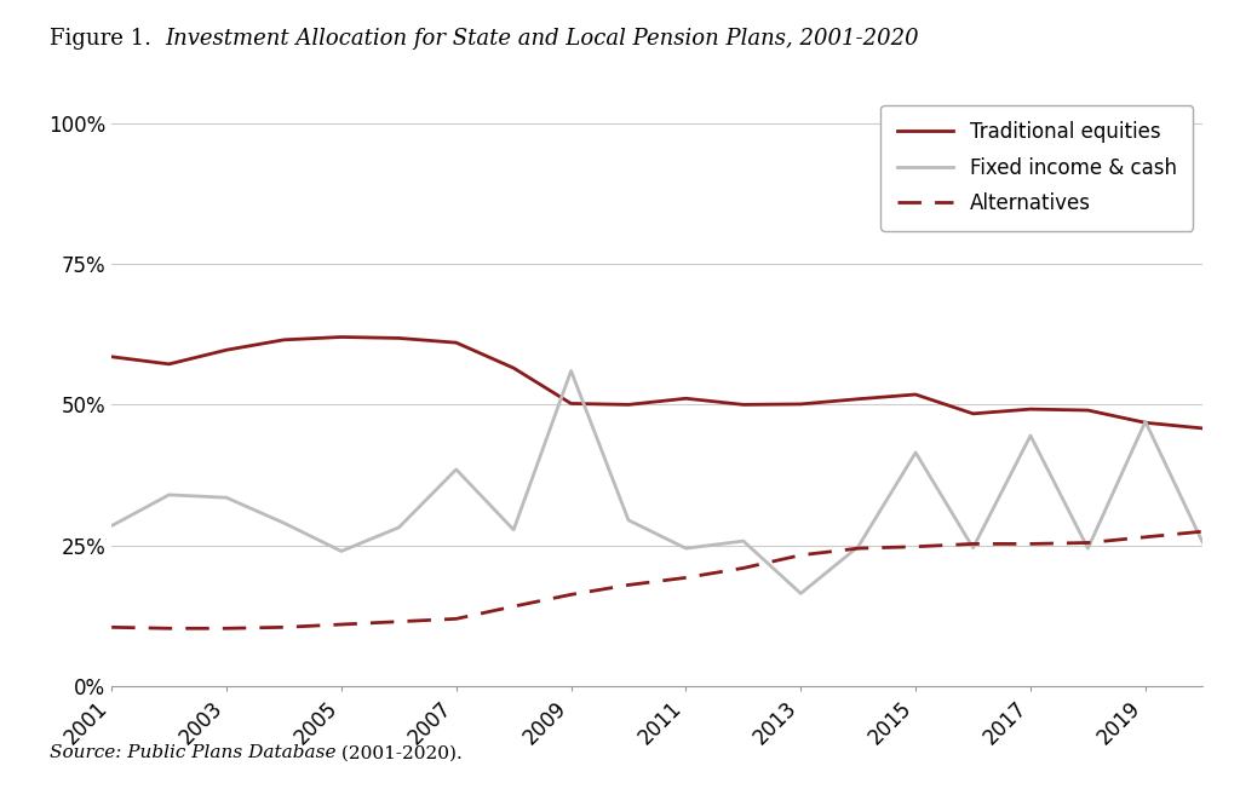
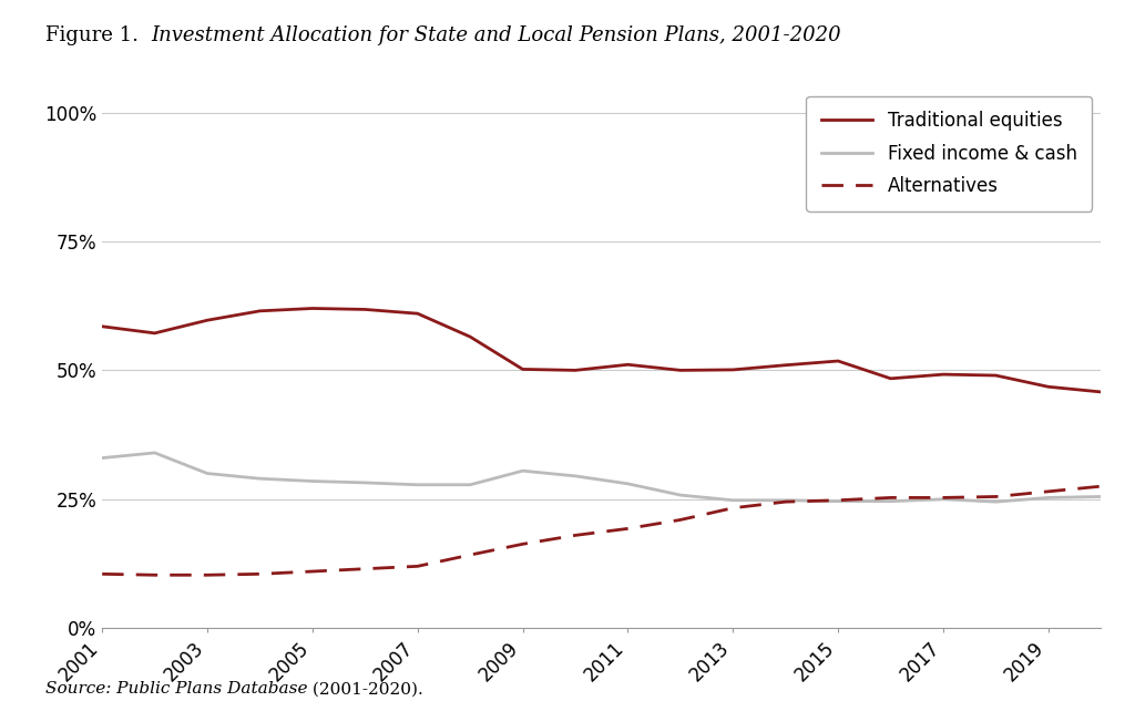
Fixed income & cash/2001: 28.5% -> 33.0%
Fixed income & cash/2003: 33.5% -> 30.0%
Fixed income & cash/2005: 24.0% -> 28.5%
Fixed income & cash/2007: 38.5% -> 27.8%
Fixed income & cash/2009: 56.0% -> 30.5%
Fixed income & cash/2011: 24.5% -> 28.0%
Fixed income & cash/2013: 16.5% -> 24.8%
Fixed income & cash/2015: 41.5% -> 24.6%
Fixed income & cash/2017: 44.5% -> 25.0%
Fixed income & cash/2019: 47.0% -> 25.3%
